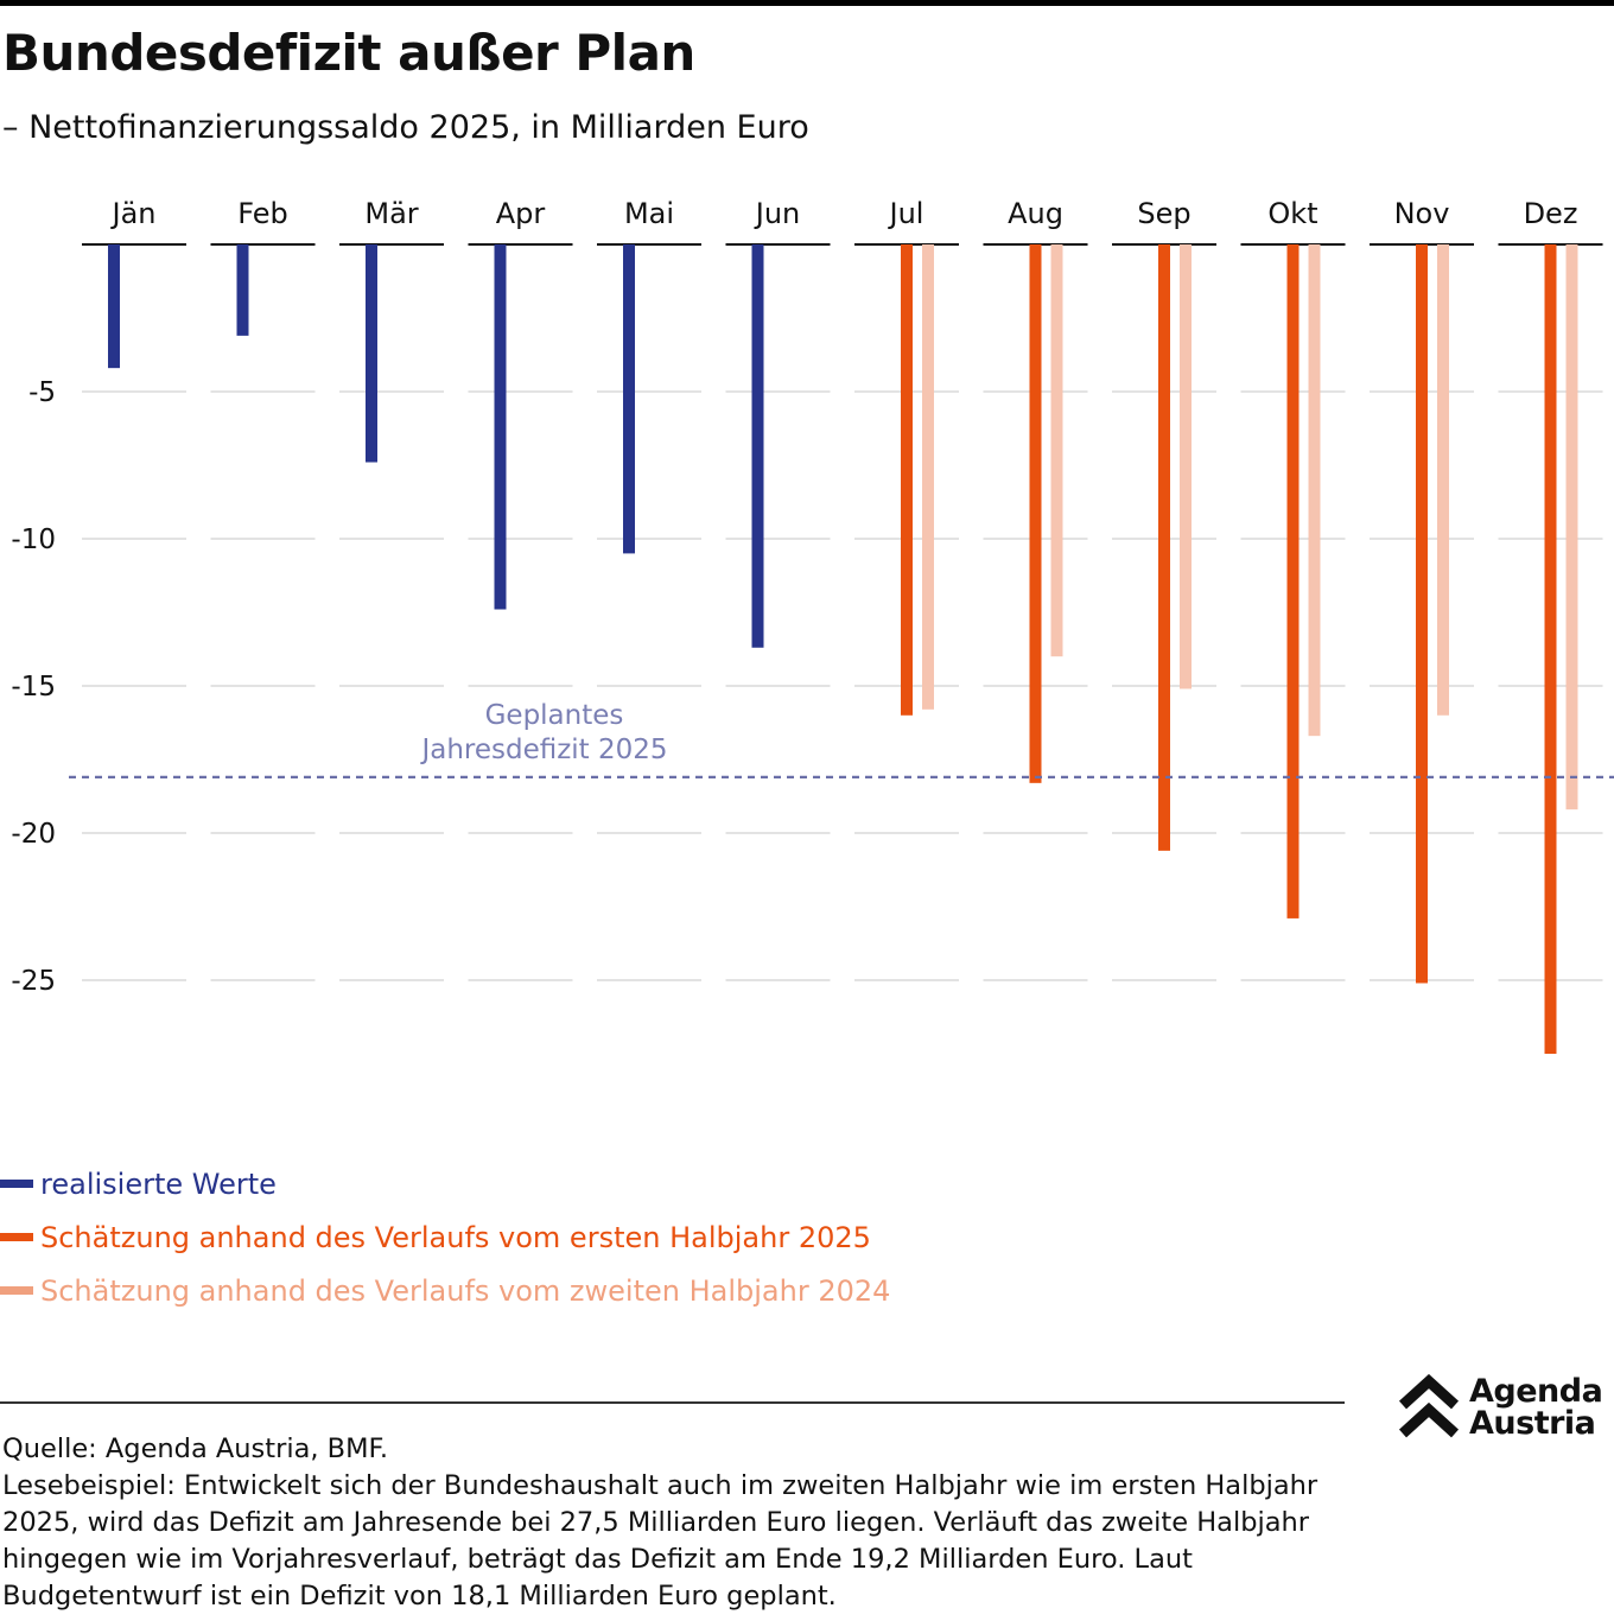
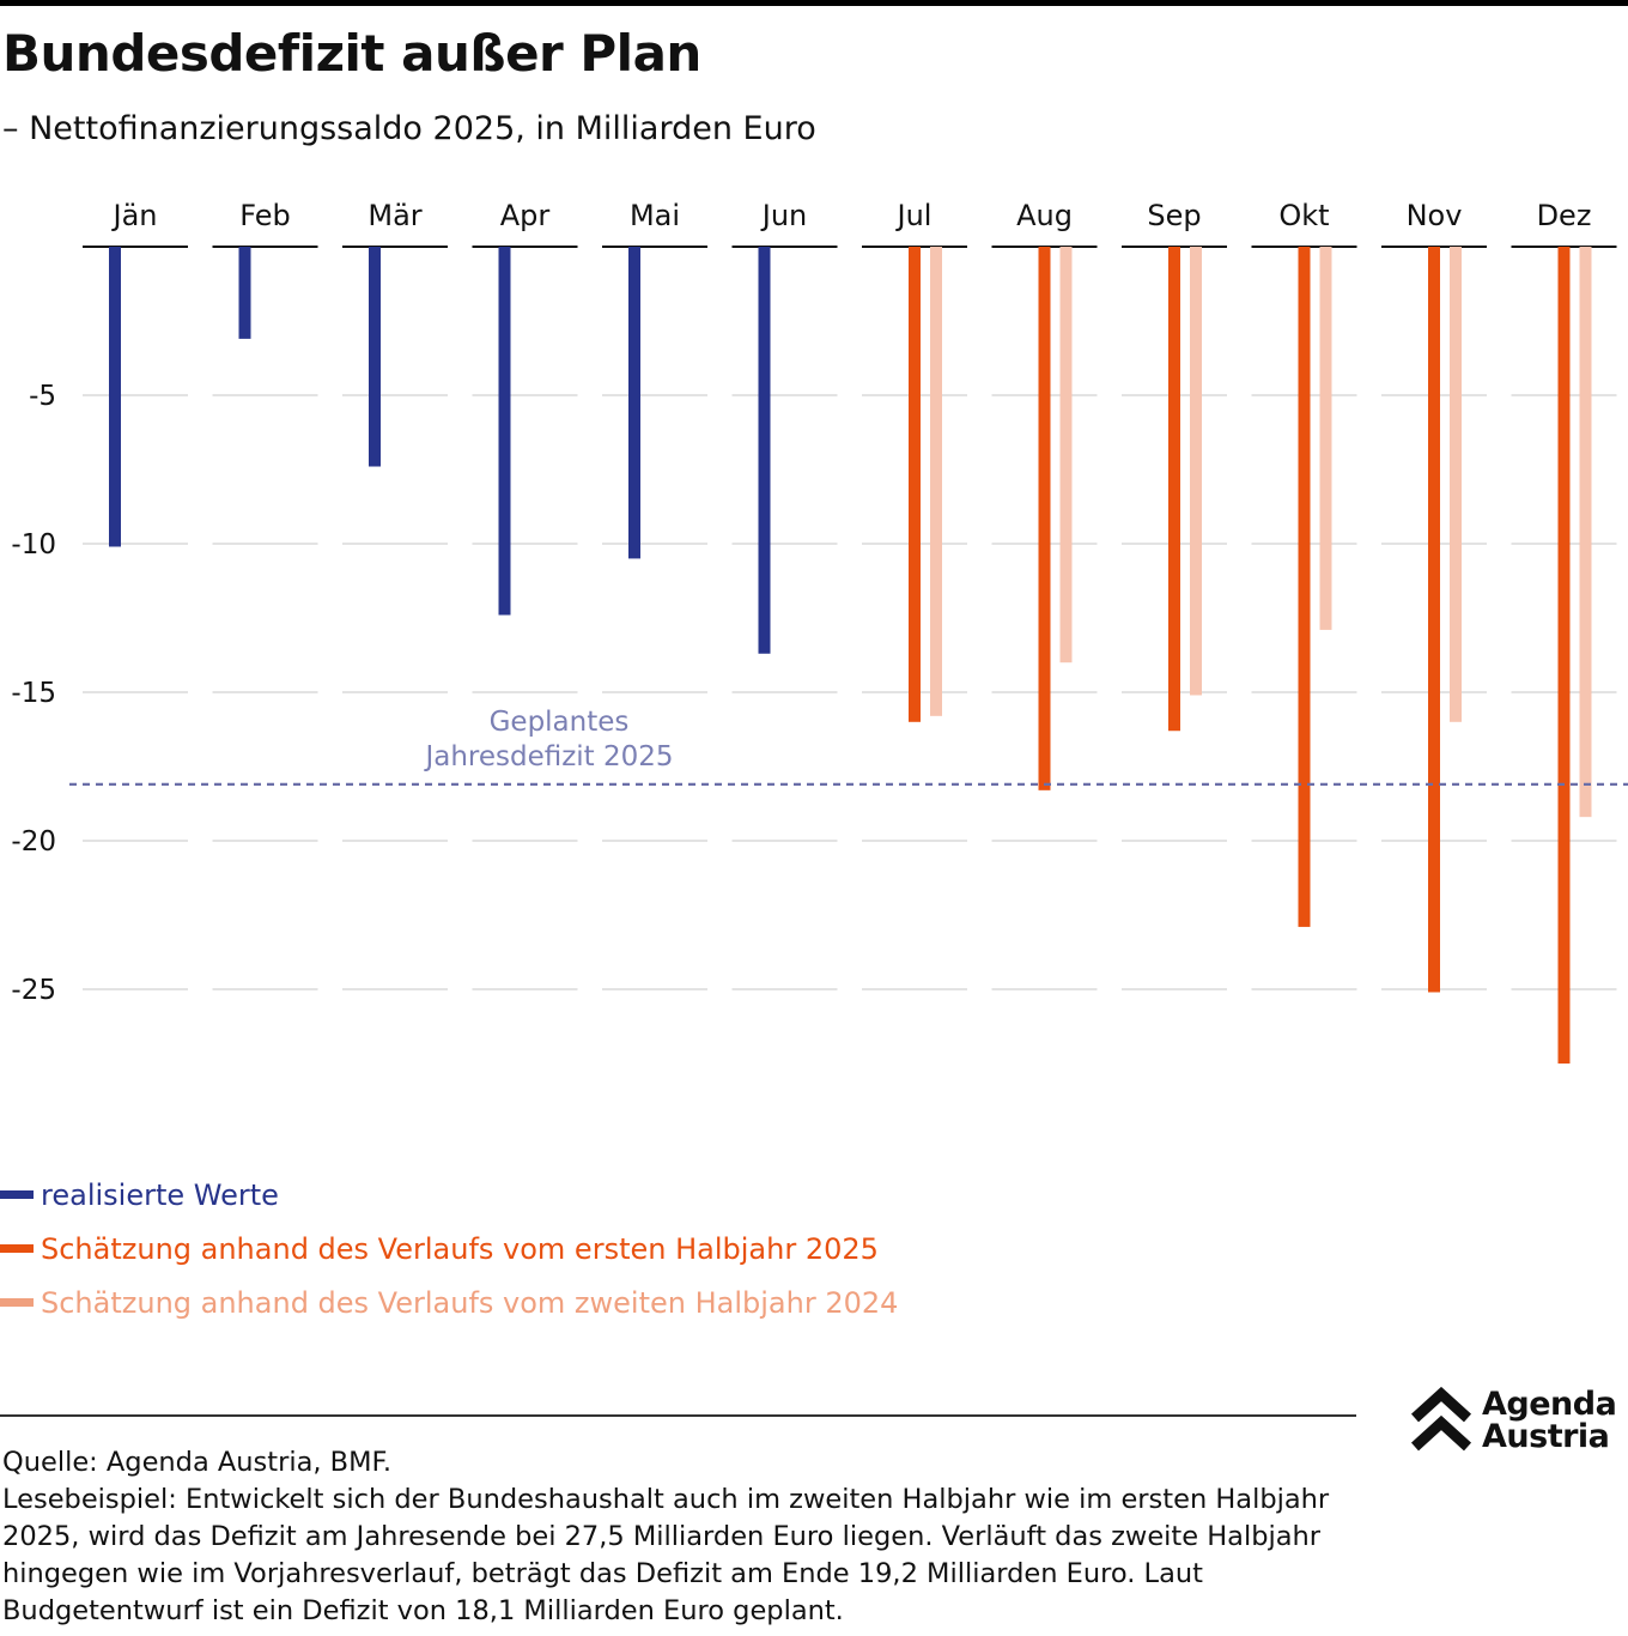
realisierte Werte/Jän: -4.2 -> -10.1
Schätzung anhand des Verlaufs vom ersten Halbjahr 2025/Sep: -20.6 -> -16.3
Schätzung anhand des Verlaufs vom zweiten Halbjahr 2024/Okt: -16.7 -> -12.9
